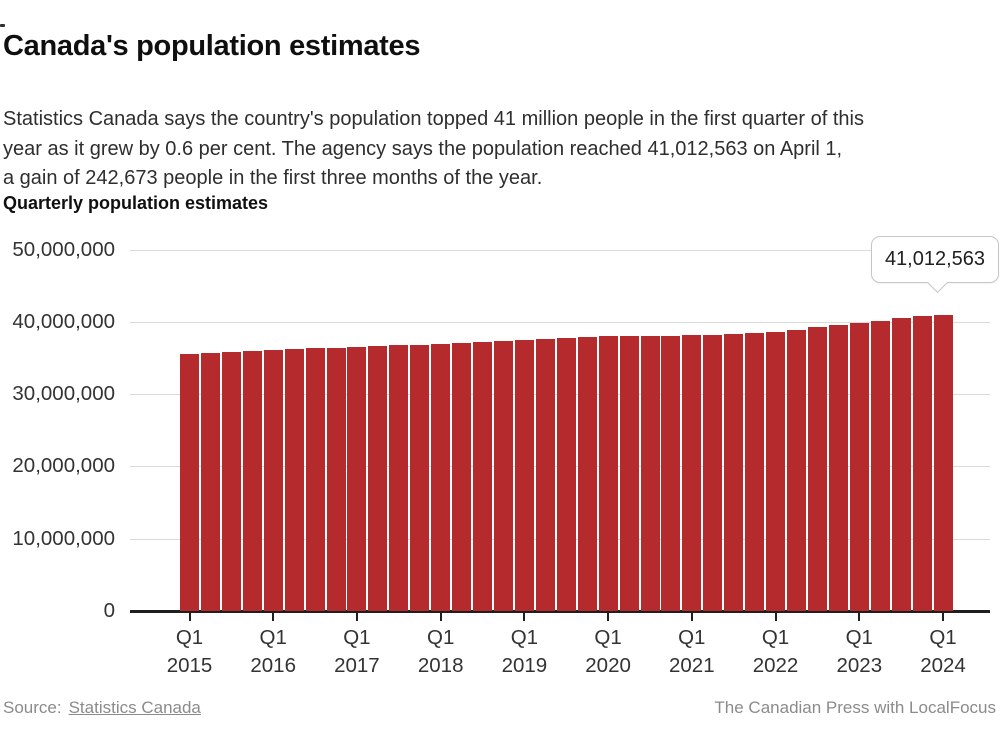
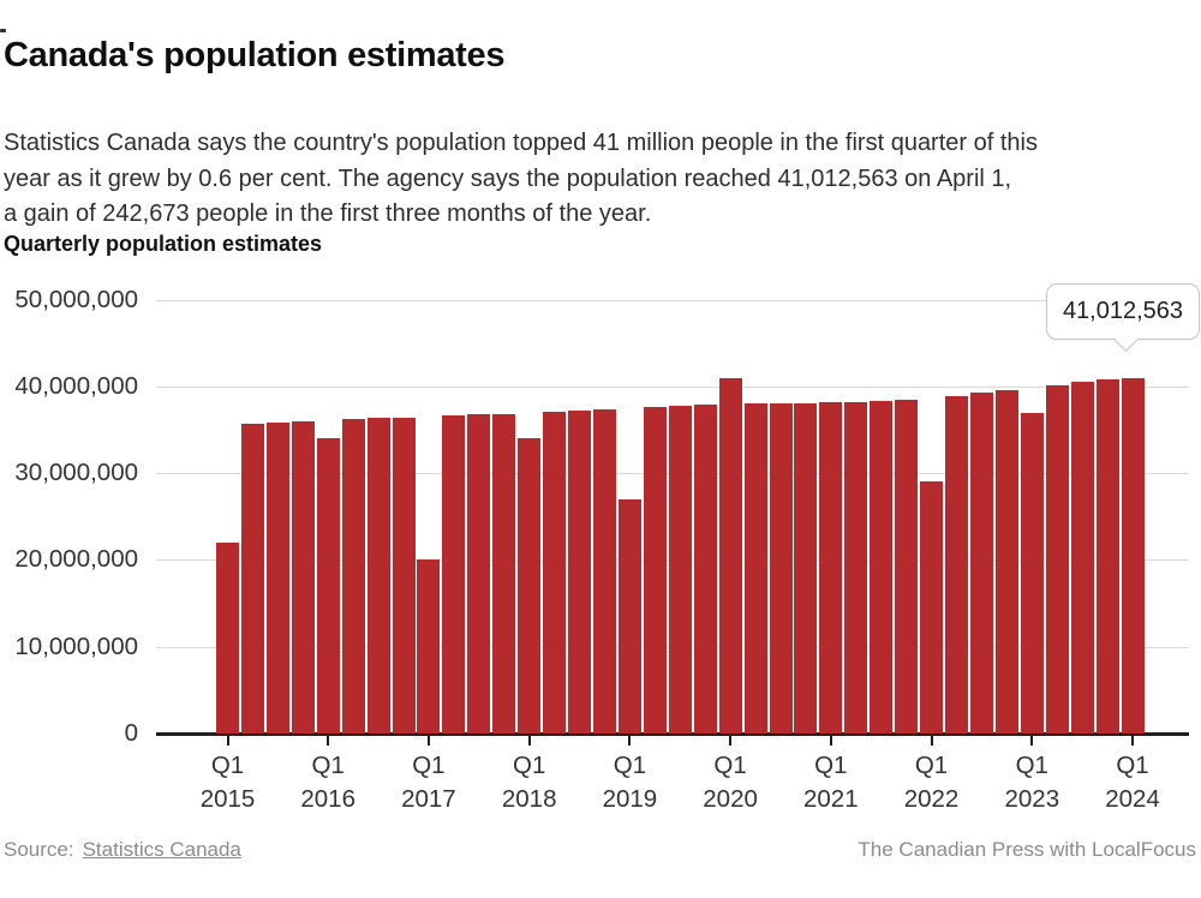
Q1 2015: 36000000 -> 22000000
Q1 2016: 36000000 -> 34000000
Q1 2017: 37000000 -> 20000000
Q1 2018: 37000000 -> 34000000
Q1 2019: 37000000 -> 27000000
Q1 2020: 38000000 -> 41000000
Q1 2022: 39000000 -> 29000000
Q1 2023: 40000000 -> 37000000
